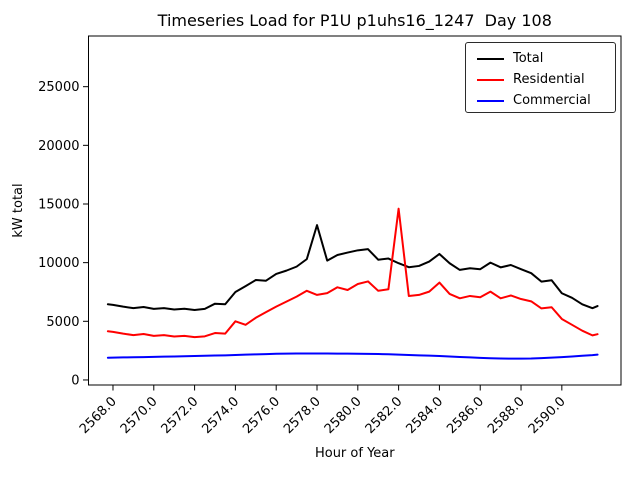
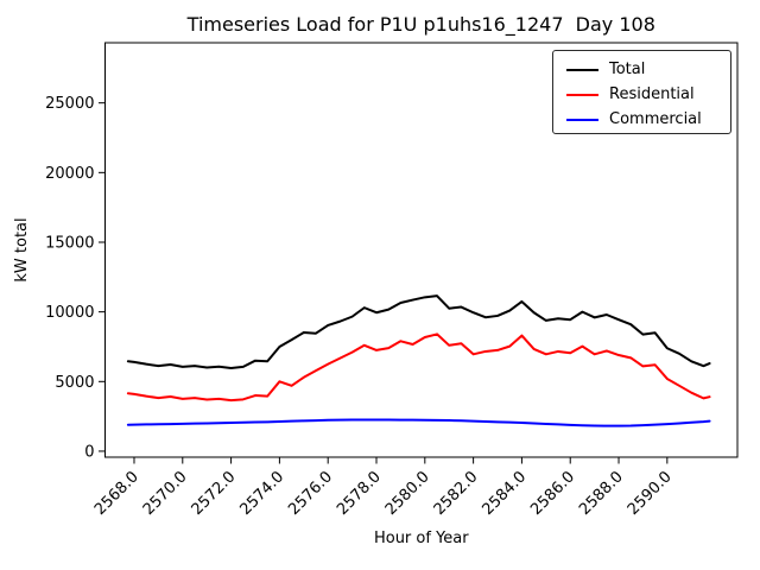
Total/2578.0: 13200 -> 10000
Residential/2582.0: 14600 -> 7000
